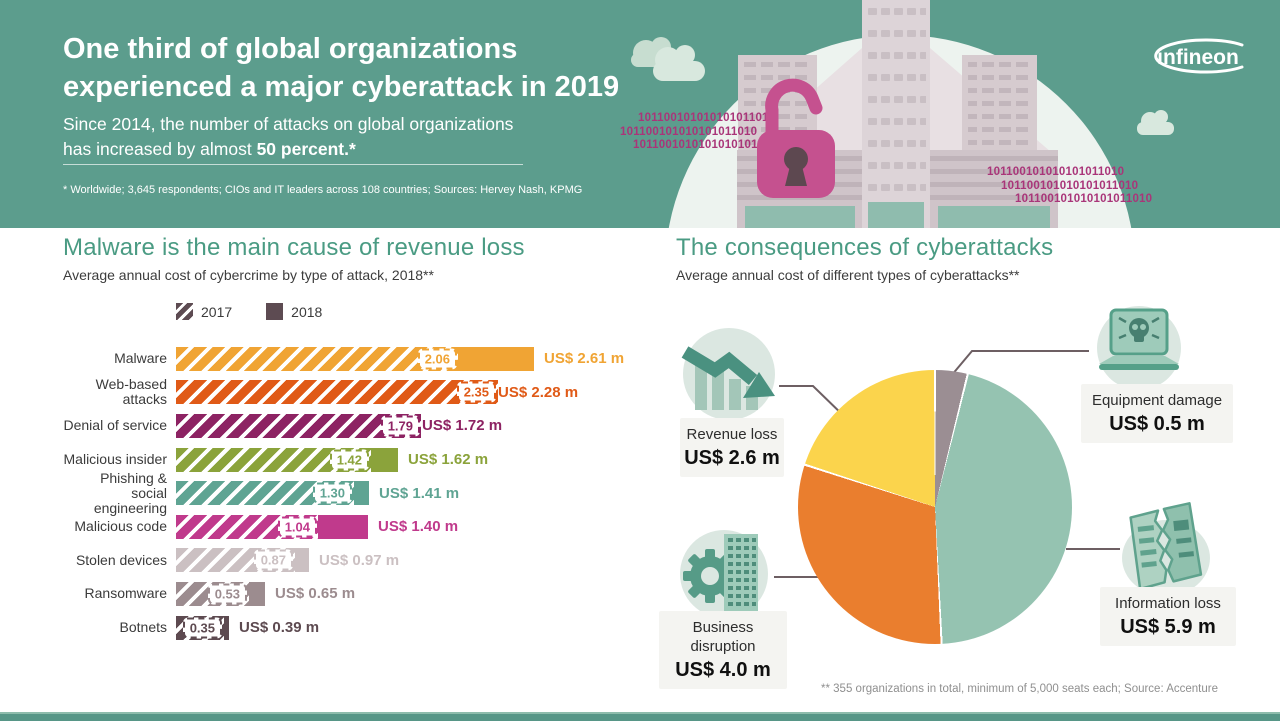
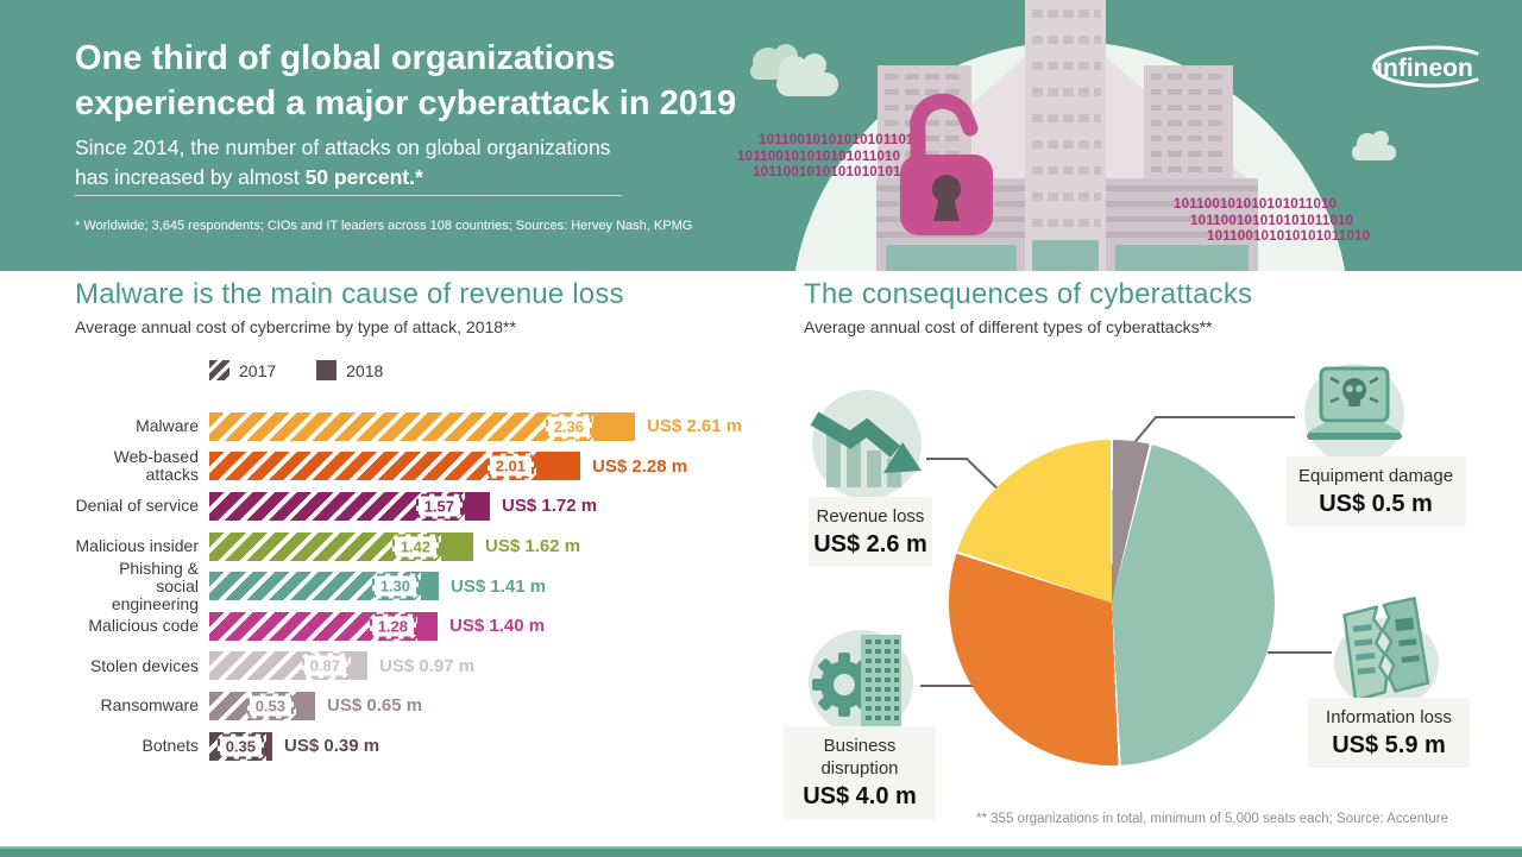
Malware is the main cause of revenue loss/2017/Malware: 2.06 -> 2.36
Malware is the main cause of revenue loss/2017/Web-based attacks: 2.35 -> 2.01
Malware is the main cause of revenue loss/2017/Denial of service: 1.79 -> 1.57
Malware is the main cause of revenue loss/2017/Malicious code: 1.04 -> 1.28
